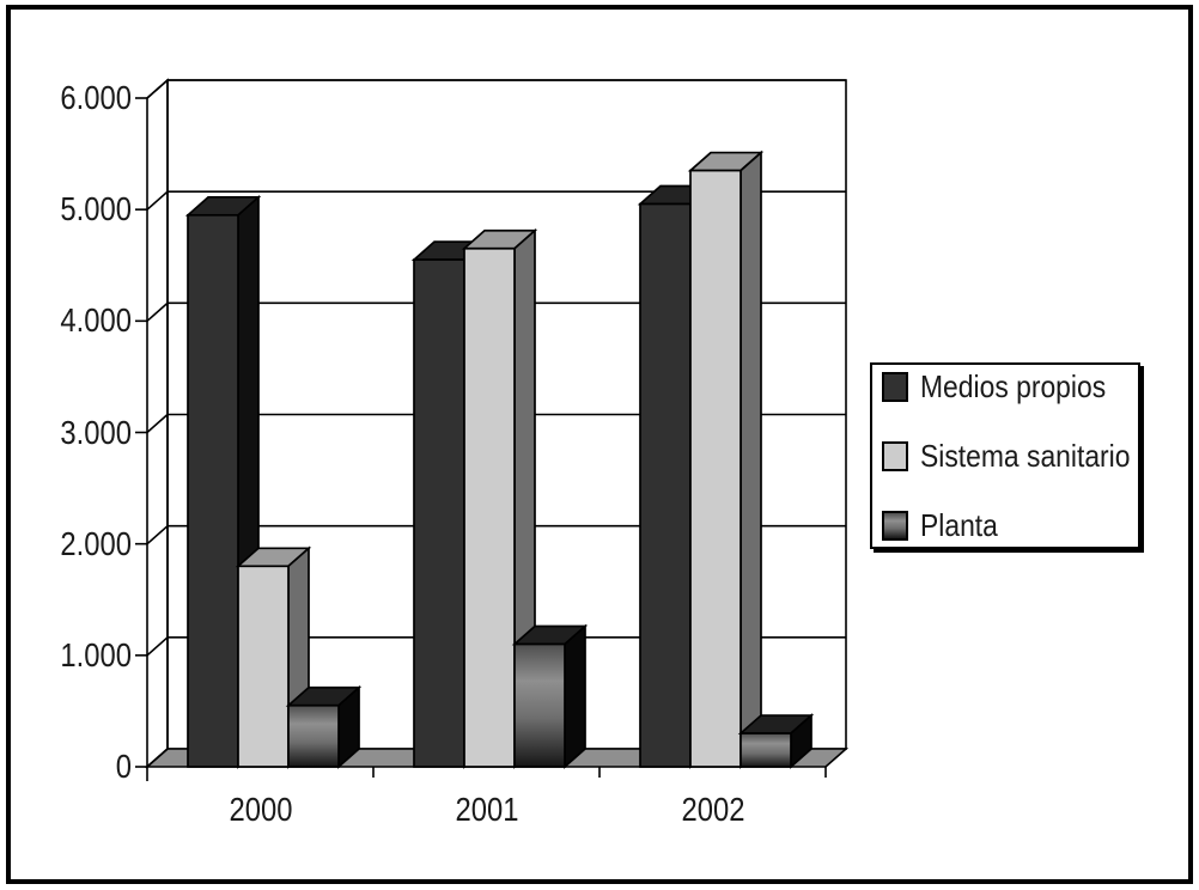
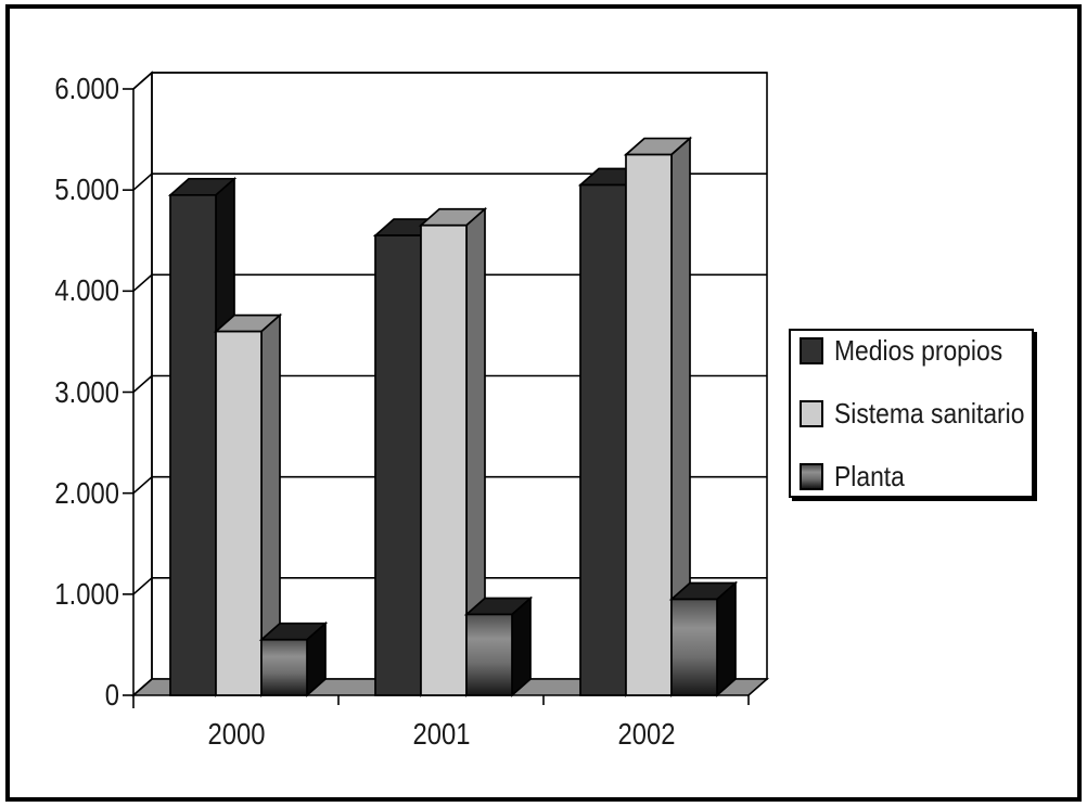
Sistema sanitario/2000: 1800 -> 3600
Planta/2001: 1100 -> 800
Planta/2002: 300 -> 1000
